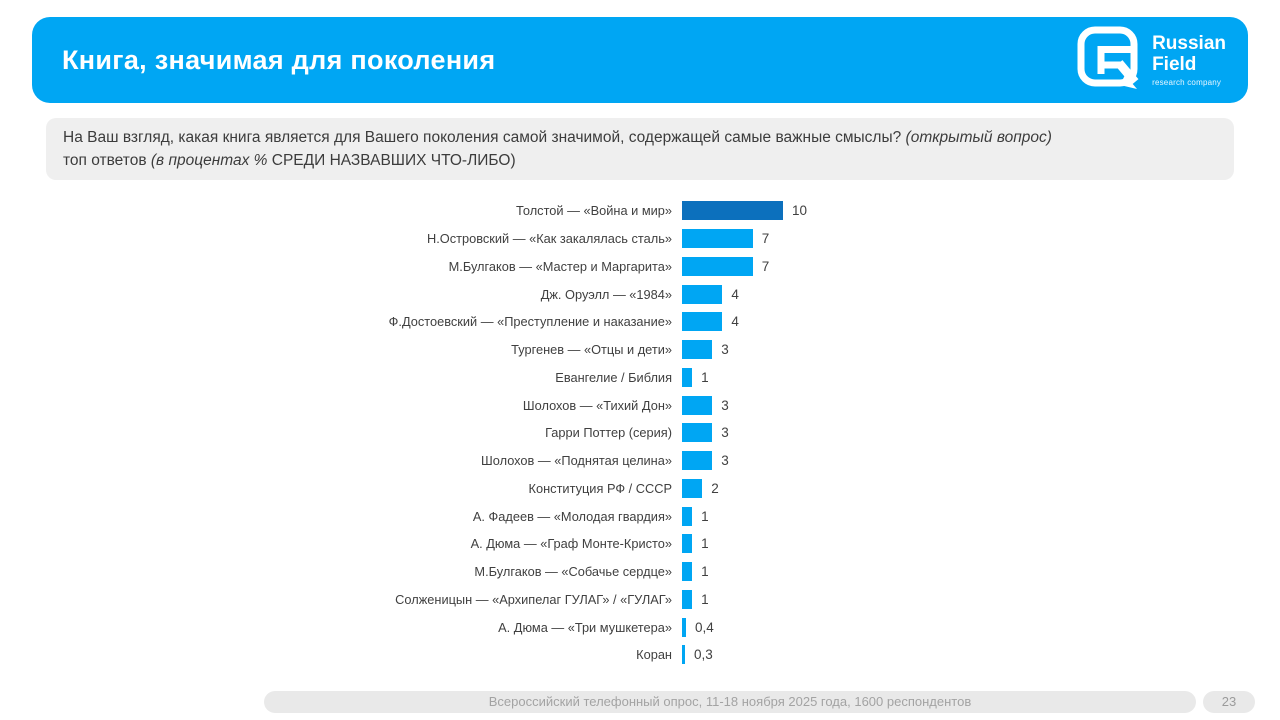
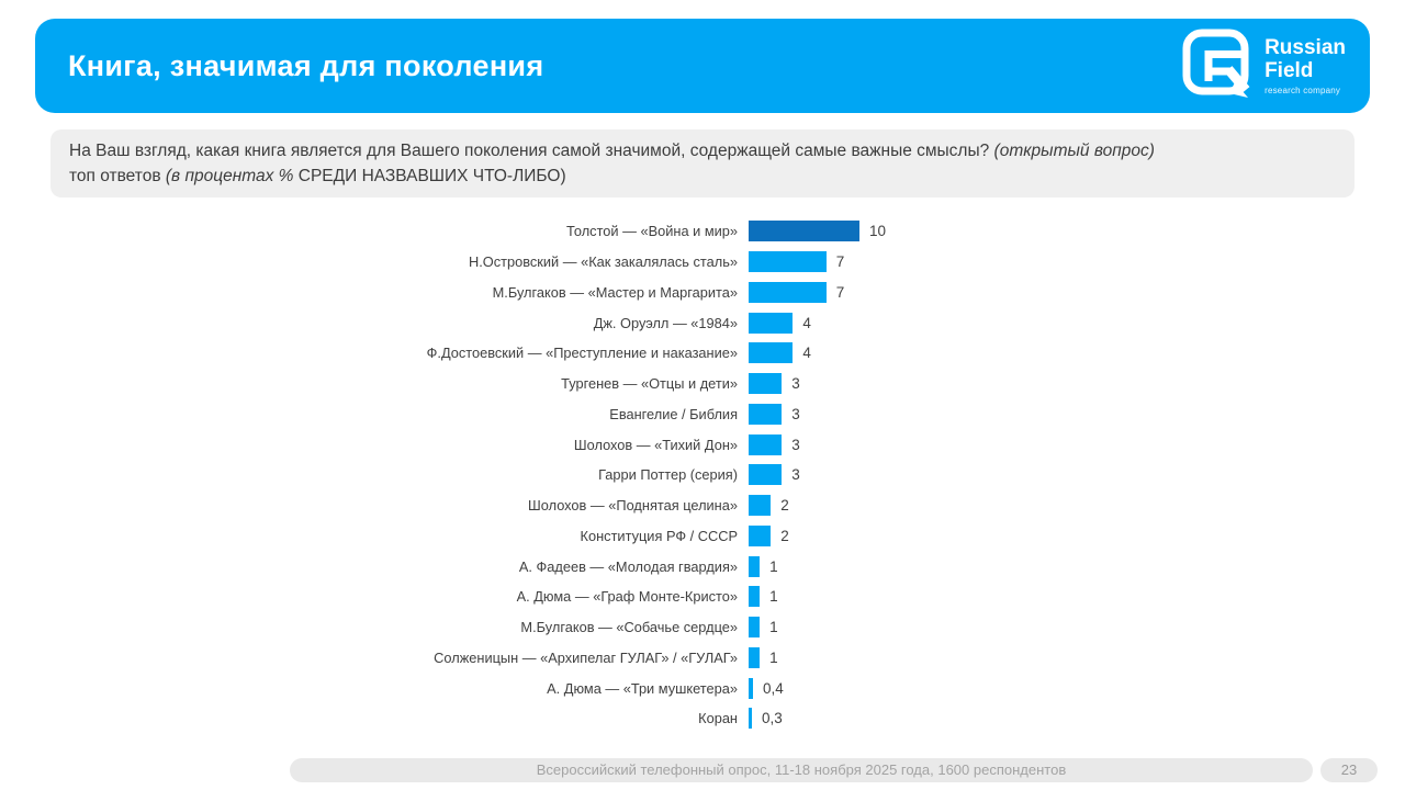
Евангелие / Библия: 1 -> 3
Шолохов — «Поднятая целина»: 3 -> 2
